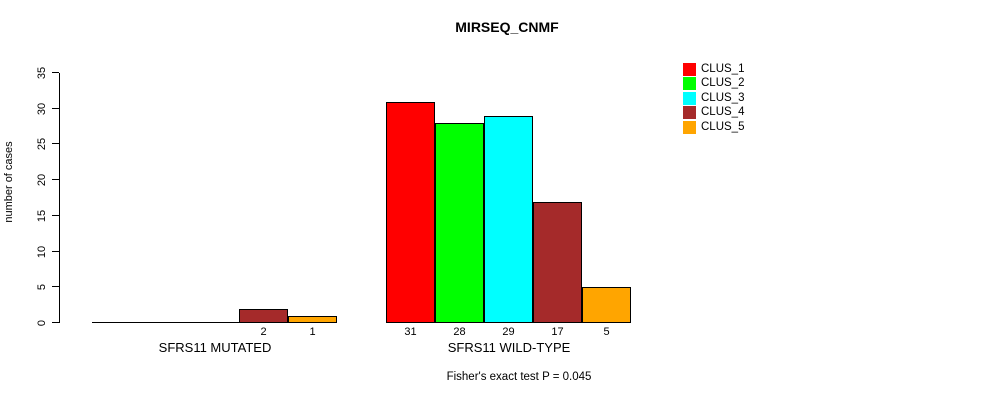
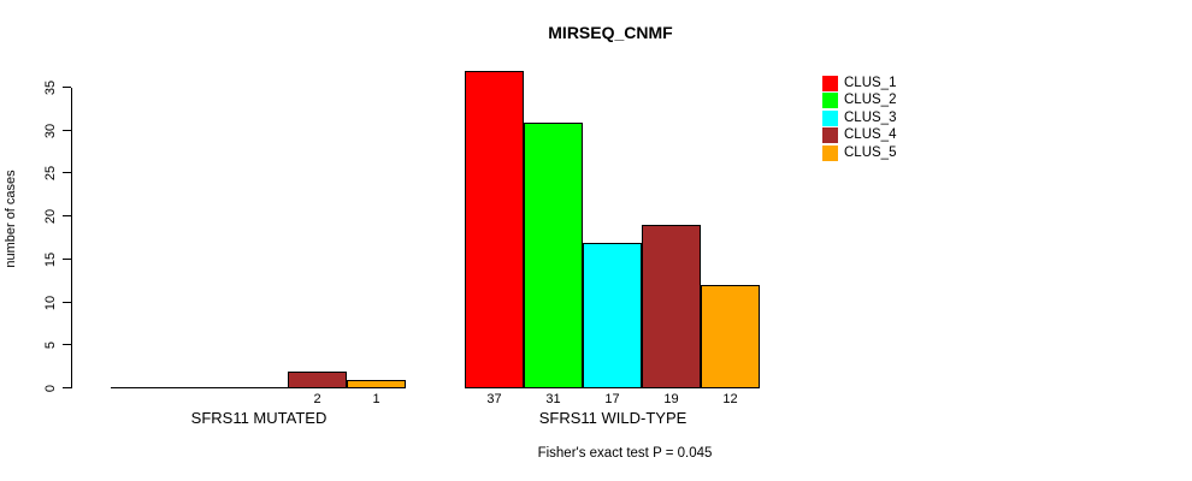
CLUS_1/SFRS11 WILD-TYPE: 31 -> 37
CLUS_2/SFRS11 WILD-TYPE: 28 -> 31
CLUS_3/SFRS11 WILD-TYPE: 29 -> 17
CLUS_4/SFRS11 WILD-TYPE: 17 -> 19
CLUS_5/SFRS11 WILD-TYPE: 5 -> 12
